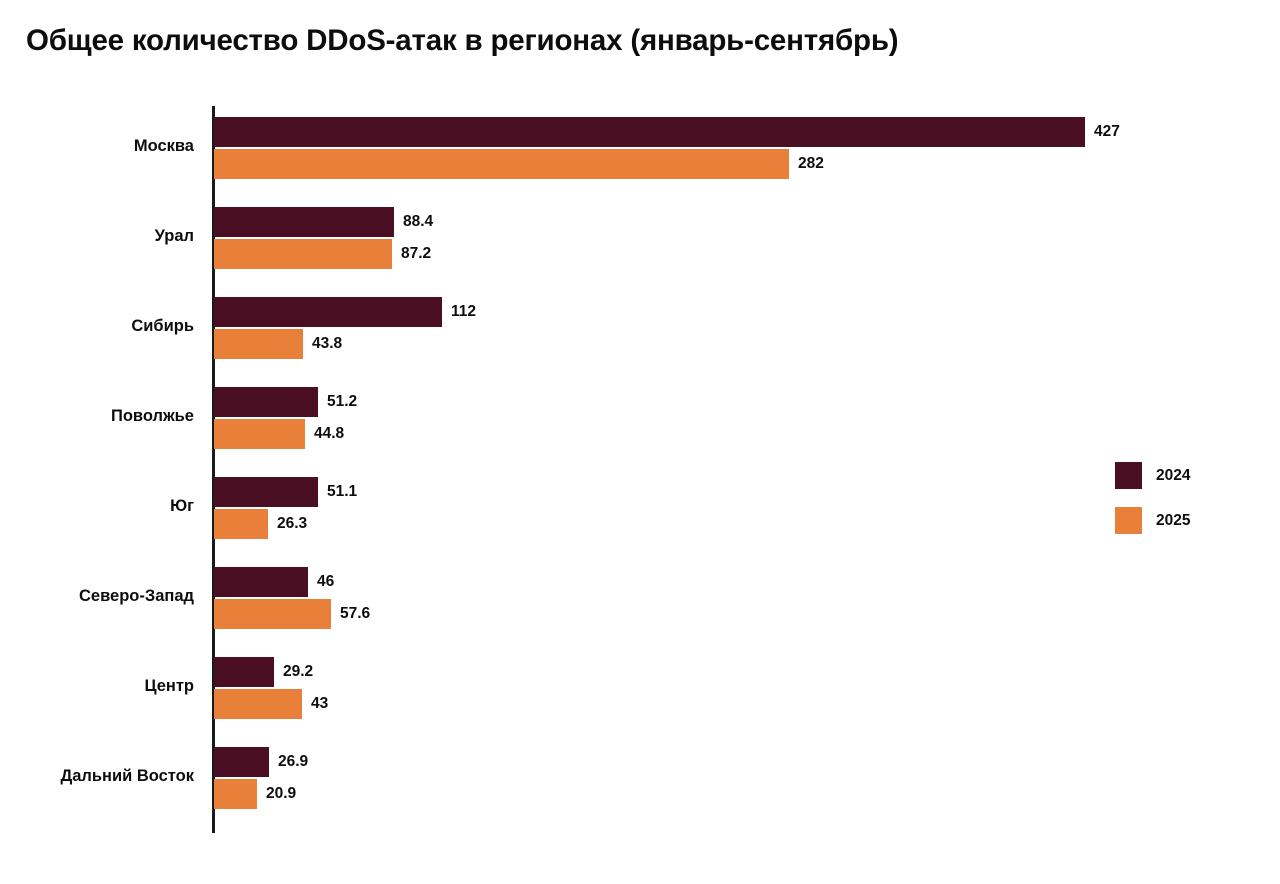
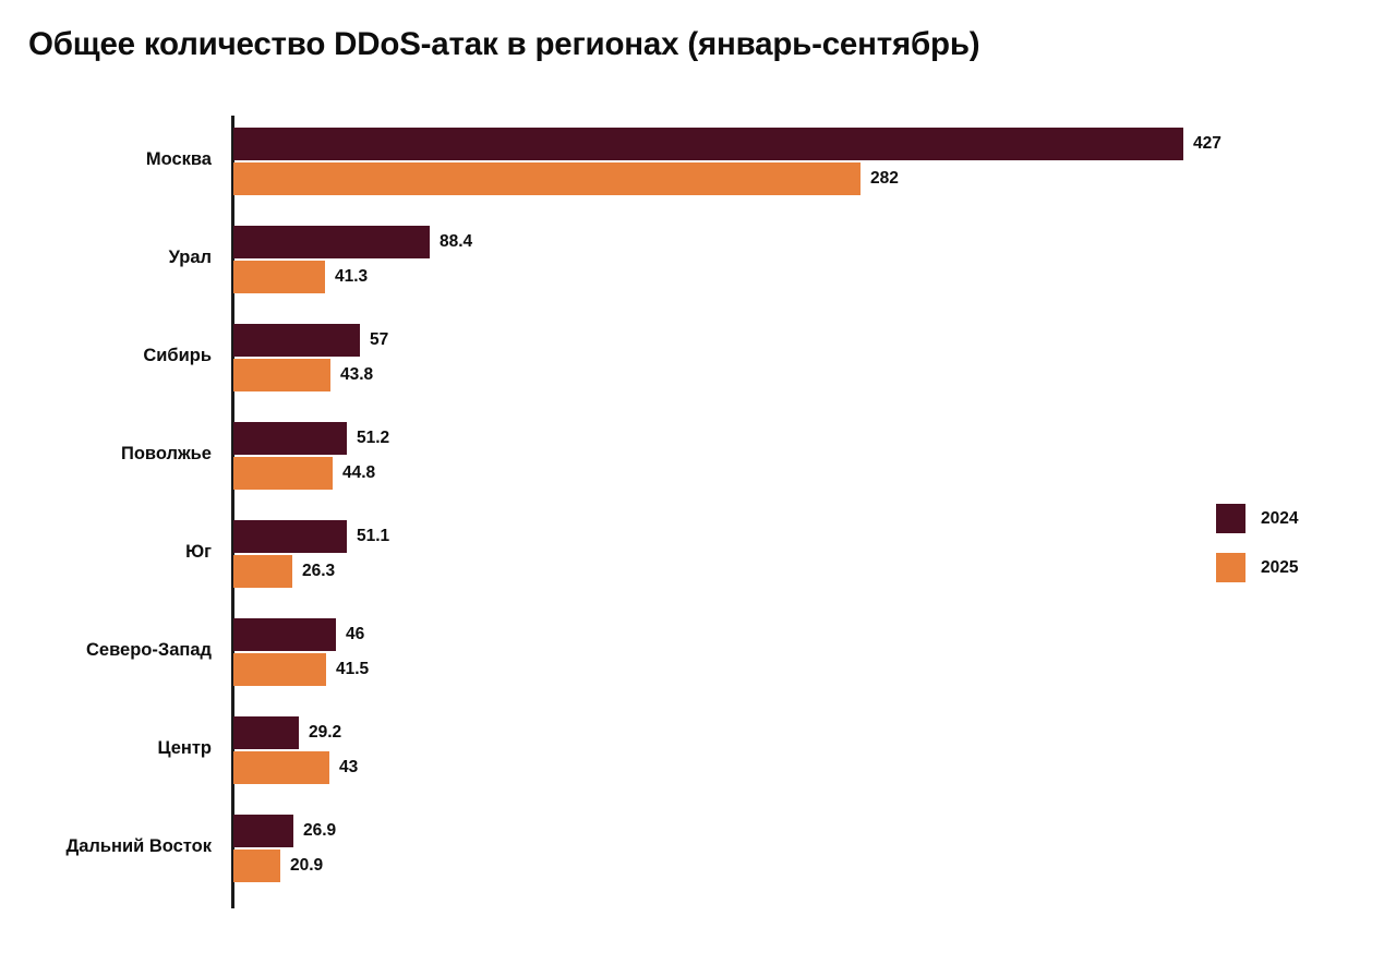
2025/Урал: 87.2 -> 41.3
2024/Сибирь: 112 -> 57
2025/Северо-Запад: 57.6 -> 41.5
